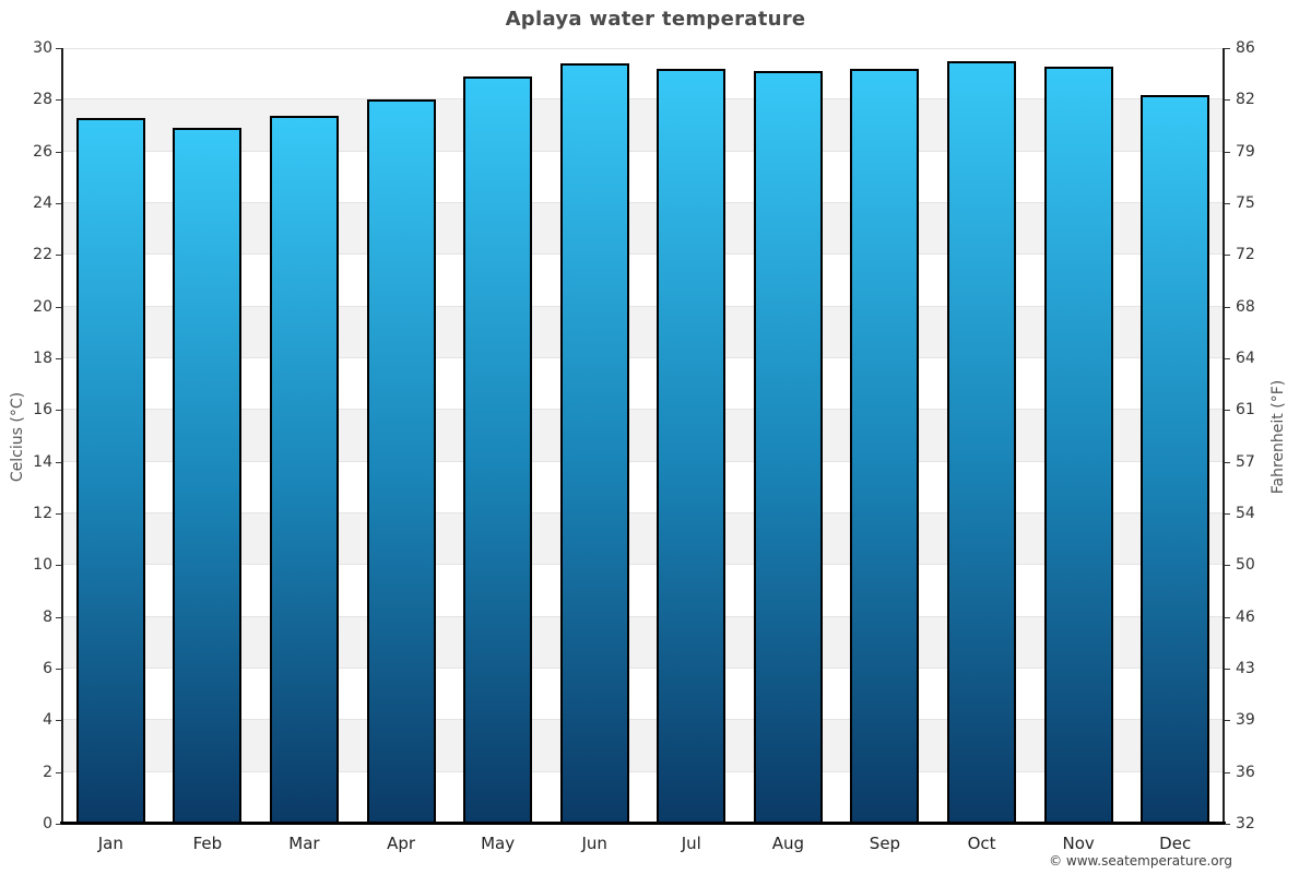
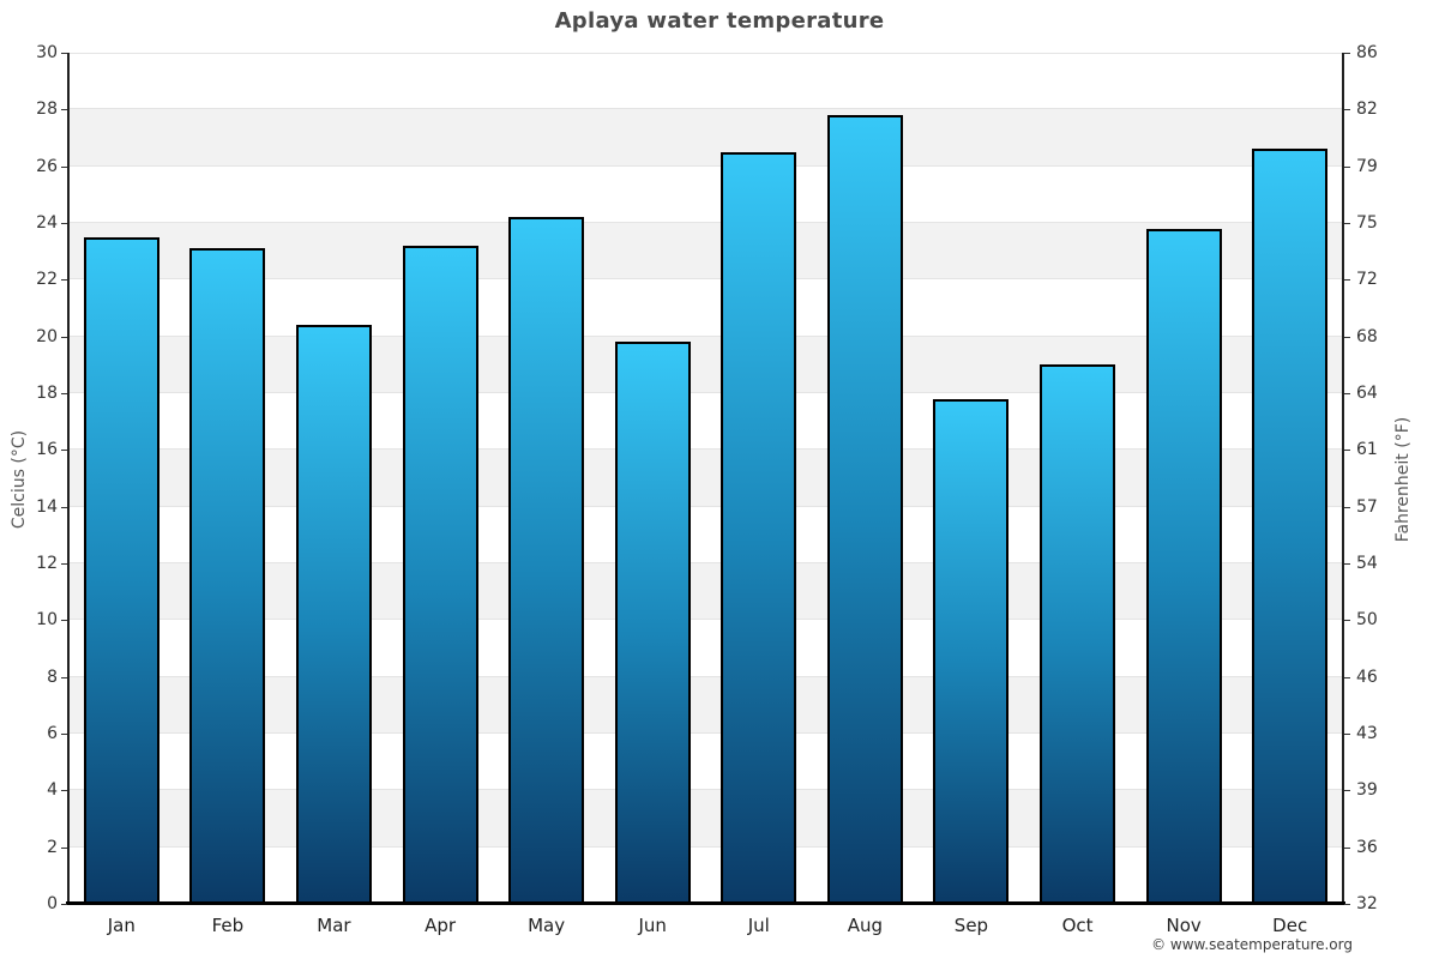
Jan: 27.3 -> 23.5
Feb: 26.9 -> 23.1
Mar: 27.4 -> 20.4
Apr: 28.0 -> 23.2
May: 28.9 -> 24.2
Jun: 29.4 -> 19.8
Jul: 29.2 -> 26.5
Aug: 29.1 -> 27.8
Sep: 29.2 -> 17.8
Oct: 29.5 -> 19.0
Nov: 29.3 -> 23.8
Dec: 28.2 -> 26.6
